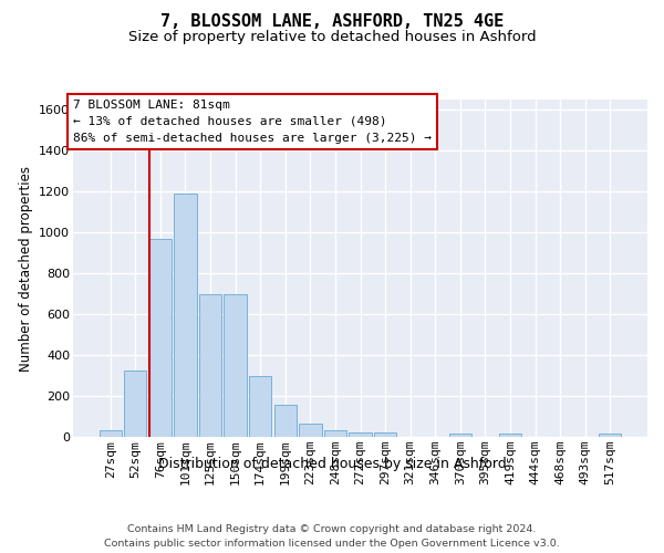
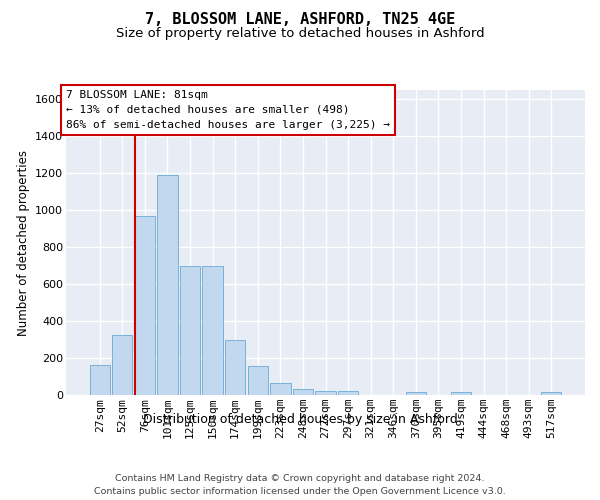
27sqm: 30 -> 160
